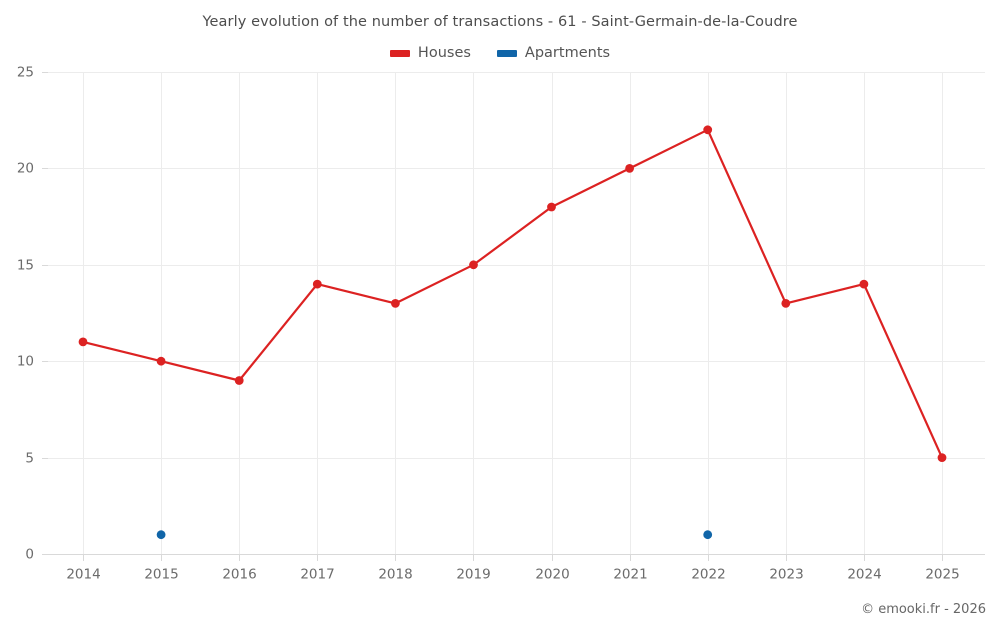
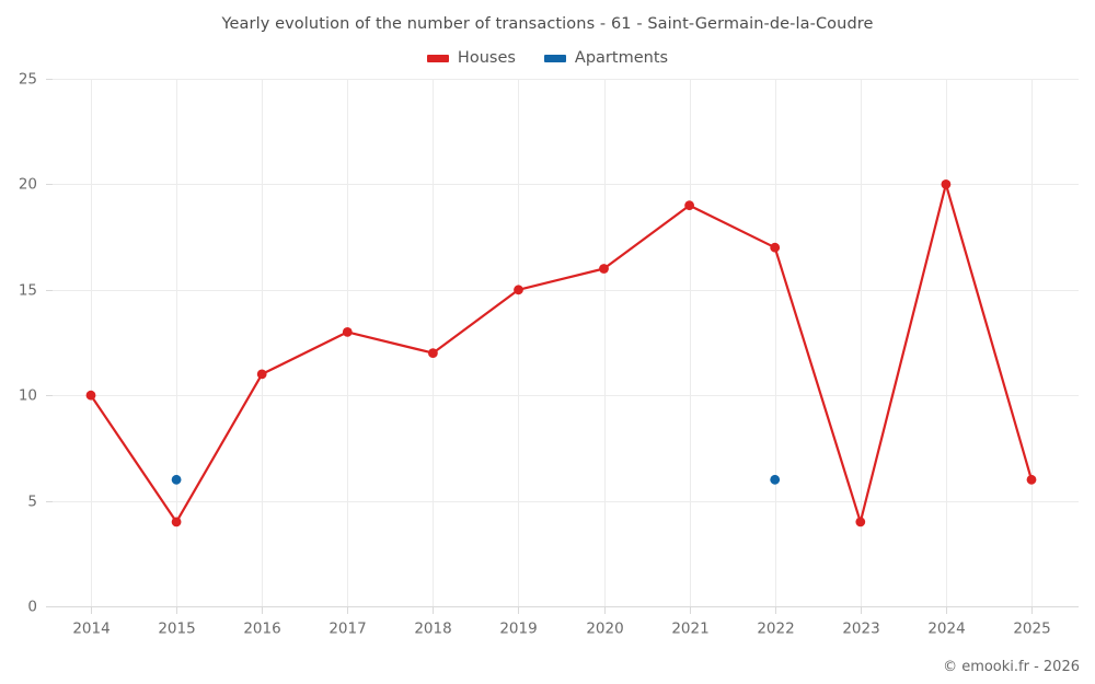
Houses/2014: 11 -> 10
Houses/2015: 10 -> 4
Apartments/2015: 1 -> 6
Houses/2016: 9 -> 11
Houses/2017: 14 -> 13
Houses/2018: 13 -> 12
Houses/2020: 18 -> 16
Houses/2021: 20 -> 19
Houses/2022: 22 -> 17
Apartments/2022: 1 -> 6
Houses/2023: 13 -> 4
Houses/2024: 14 -> 20
Houses/2025: 5 -> 6
